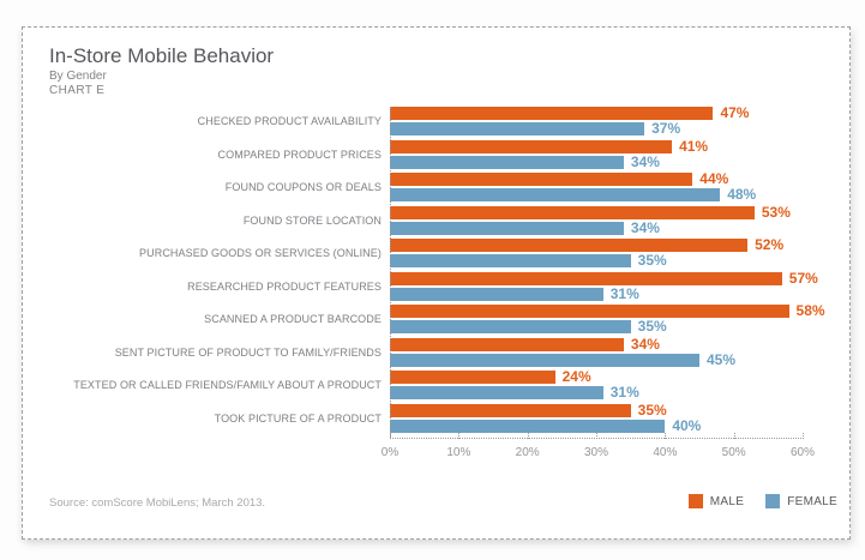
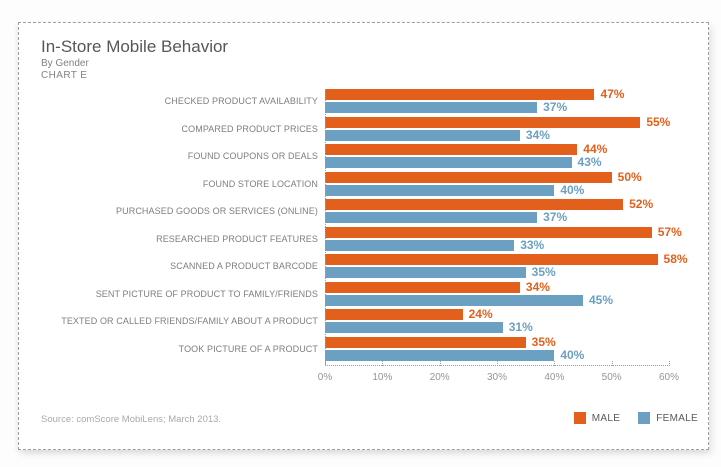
MALE/COMPARED PRODUCT PRICES: 41% -> 55%
FEMALE/FOUND COUPONS OR DEALS: 48% -> 43%
MALE/FOUND STORE LOCATION: 53% -> 50%
FEMALE/FOUND STORE LOCATION: 34% -> 40%
FEMALE/PURCHASED GOODS OR SERVICES (ONLINE): 35% -> 37%
FEMALE/RESEARCHED PRODUCT FEATURES: 31% -> 33%
